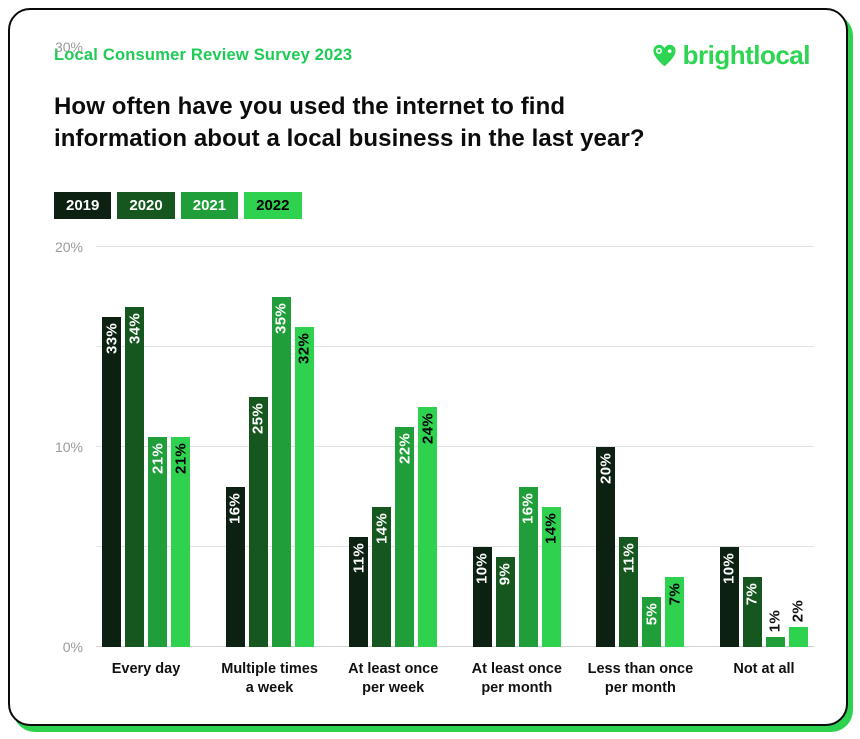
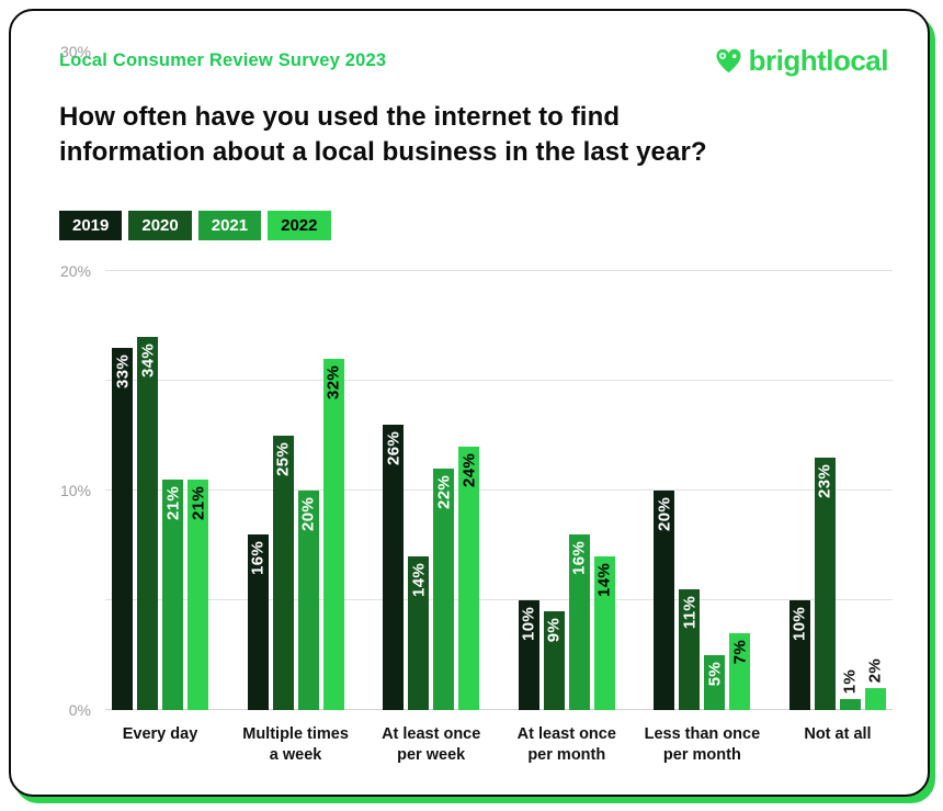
2021/Multiple times a week: 35% -> 20%
2019/At least once per week: 11% -> 26%
2020/Not at all: 7% -> 23%
